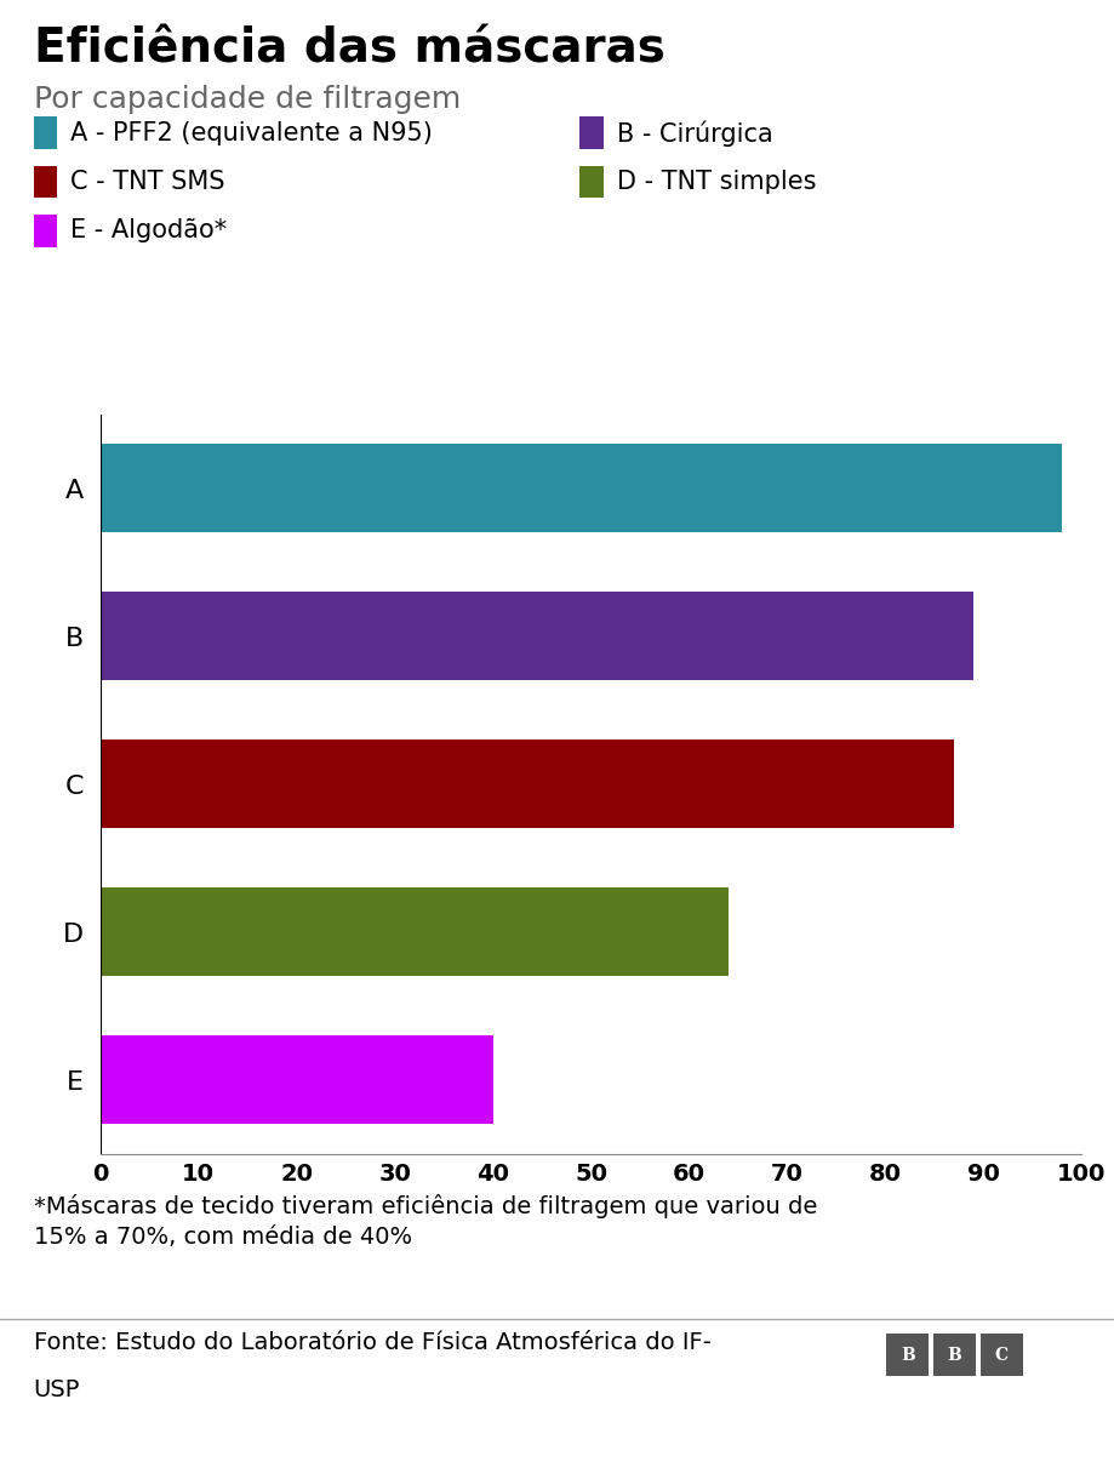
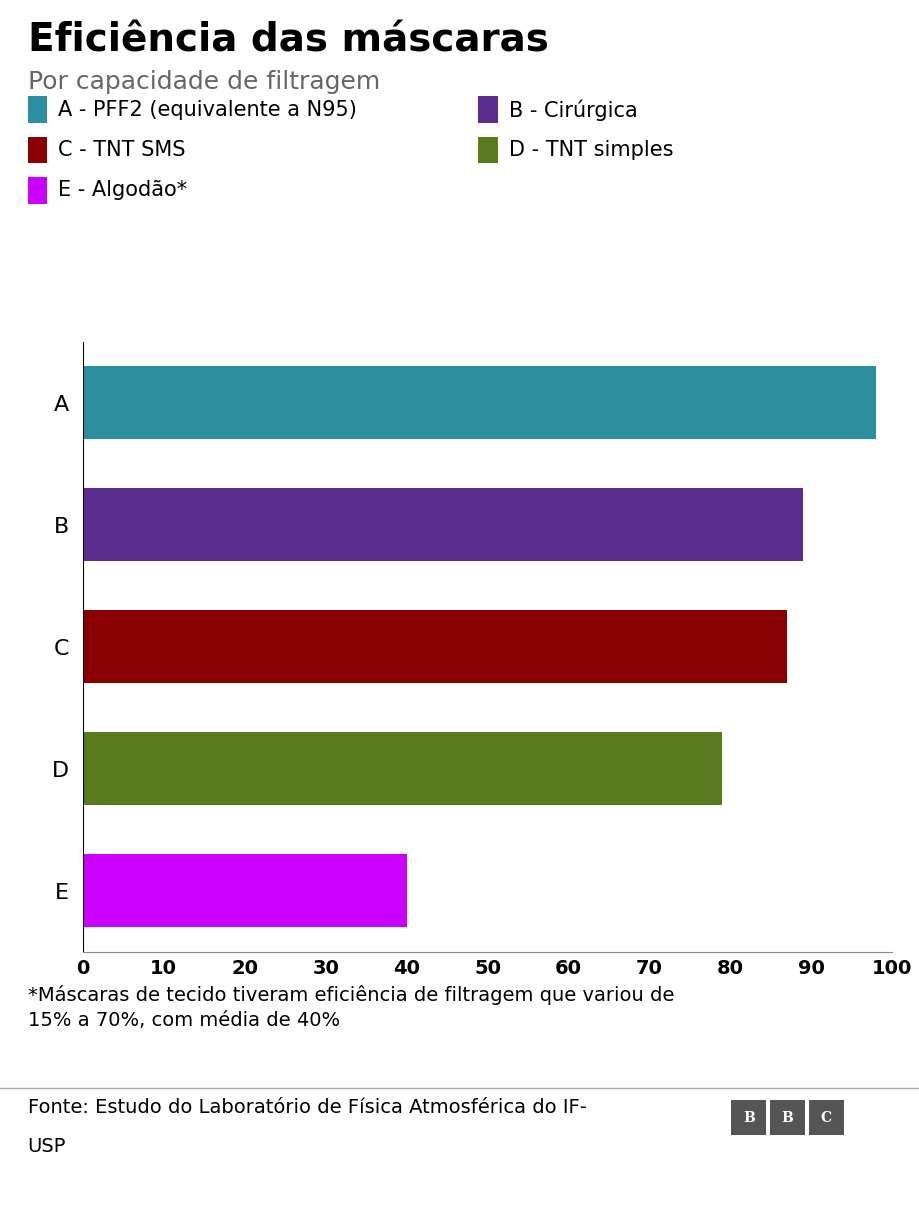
D: 64 -> 79
